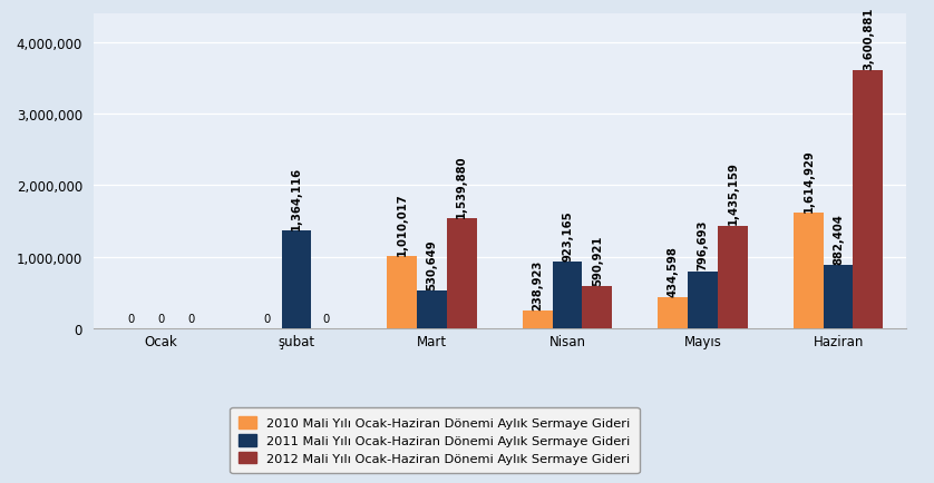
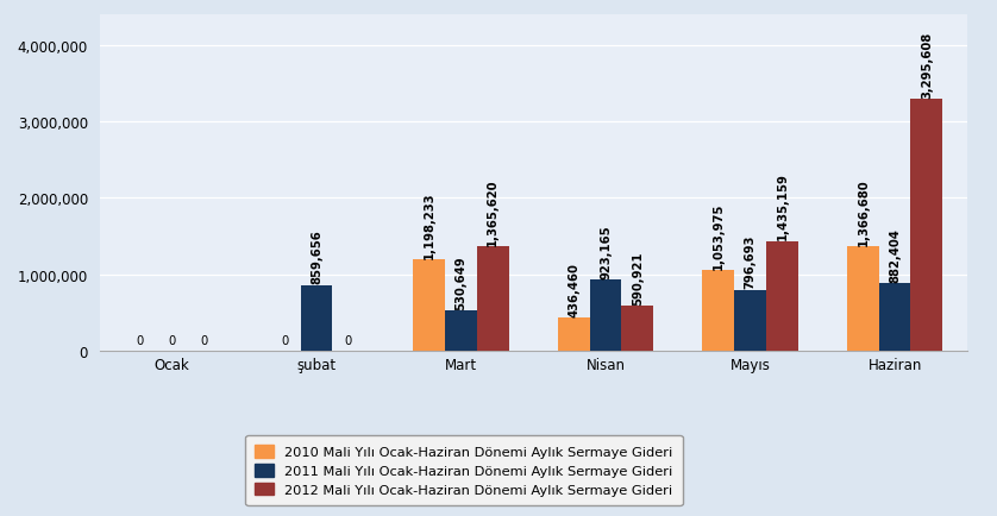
2011 Mali Yılı Ocak-Haziran Dönemi Aylık Sermaye Gideri/şubat: 1,364,116 -> 859,656
2010 Mali Yılı Ocak-Haziran Dönemi Aylık Sermaye Gideri/Mart: 1,010,017 -> 1,198,233
2012 Mali Yılı Ocak-Haziran Dönemi Aylık Sermaye Gideri/Mart: 1,539,880 -> 1,365,620
2010 Mali Yılı Ocak-Haziran Dönemi Aylık Sermaye Gideri/Nisan: 238,923 -> 436,460
2010 Mali Yılı Ocak-Haziran Dönemi Aylık Sermaye Gideri/Mayıs: 434,598 -> 1,053,975
2010 Mali Yılı Ocak-Haziran Dönemi Aylık Sermaye Gideri/Haziran: 1,614,929 -> 1,366,680
2012 Mali Yılı Ocak-Haziran Dönemi Aylık Sermaye Gideri/Haziran: 3,600,881 -> 3,295,608
